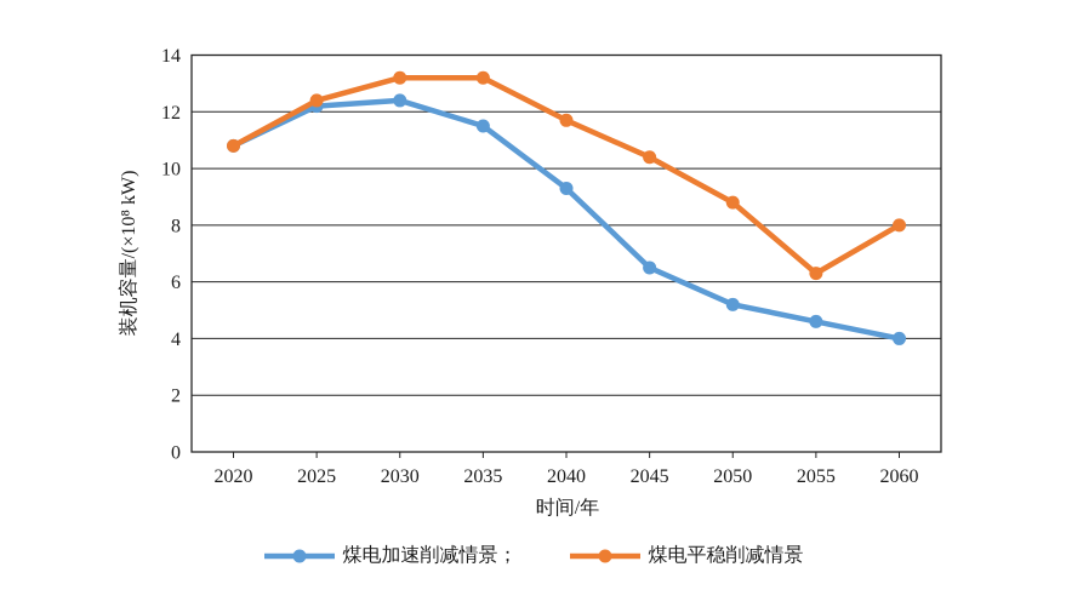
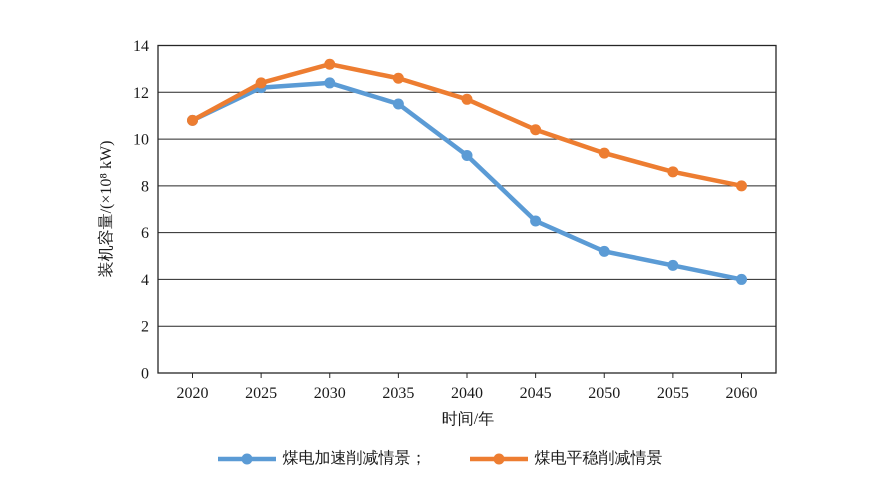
煤电平稳削减情景/2035: 13.2 -> 12.6
煤电平稳削减情景/2050: 8.8 -> 9.4
煤电平稳削减情景/2055: 6.3 -> 8.6
